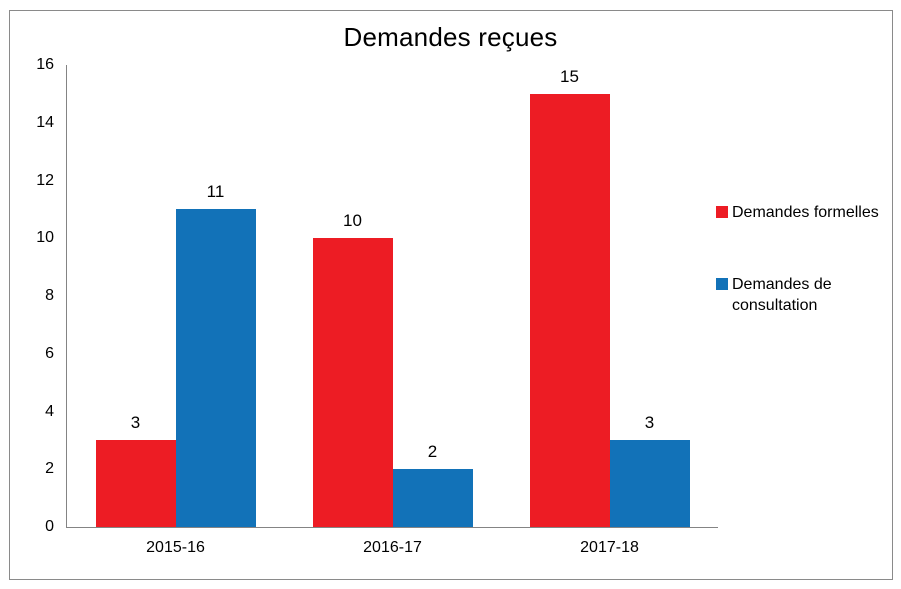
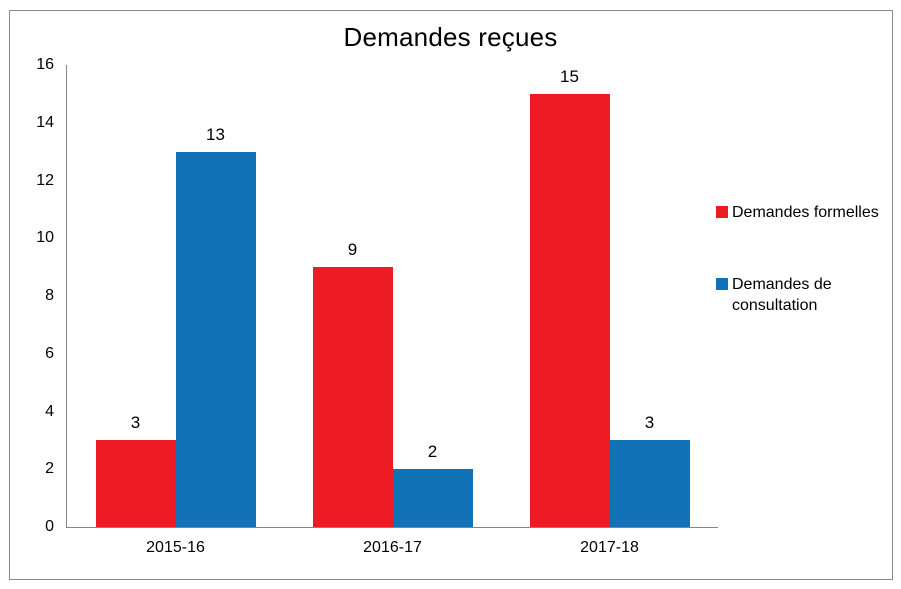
Demandes de consultation/2015-16: 11 -> 13
Demandes formelles/2016-17: 10 -> 9
